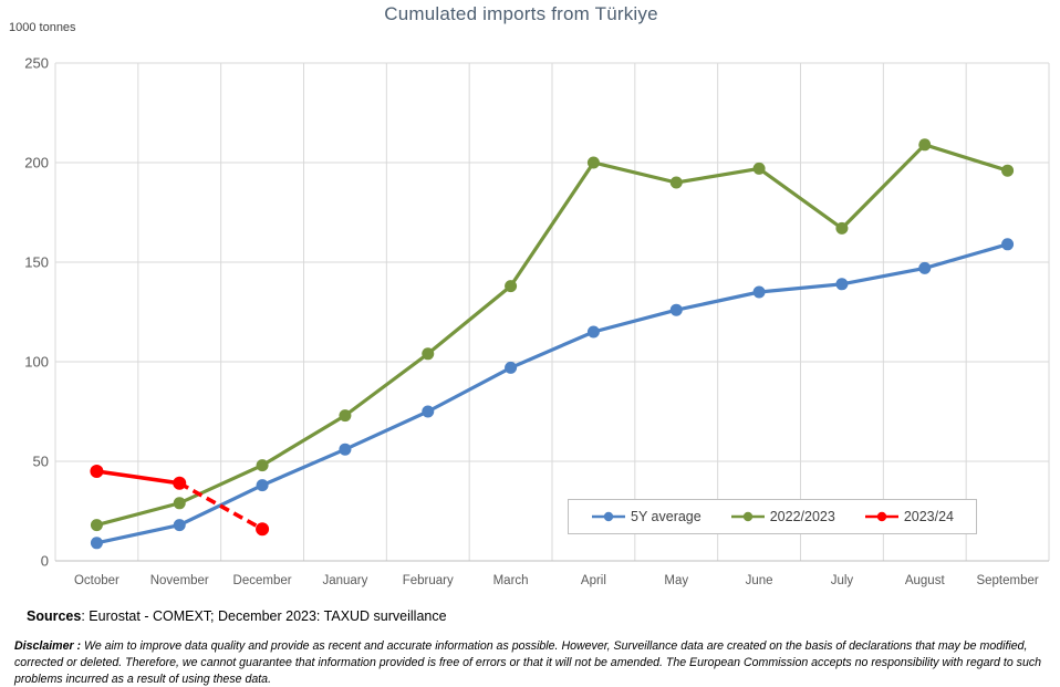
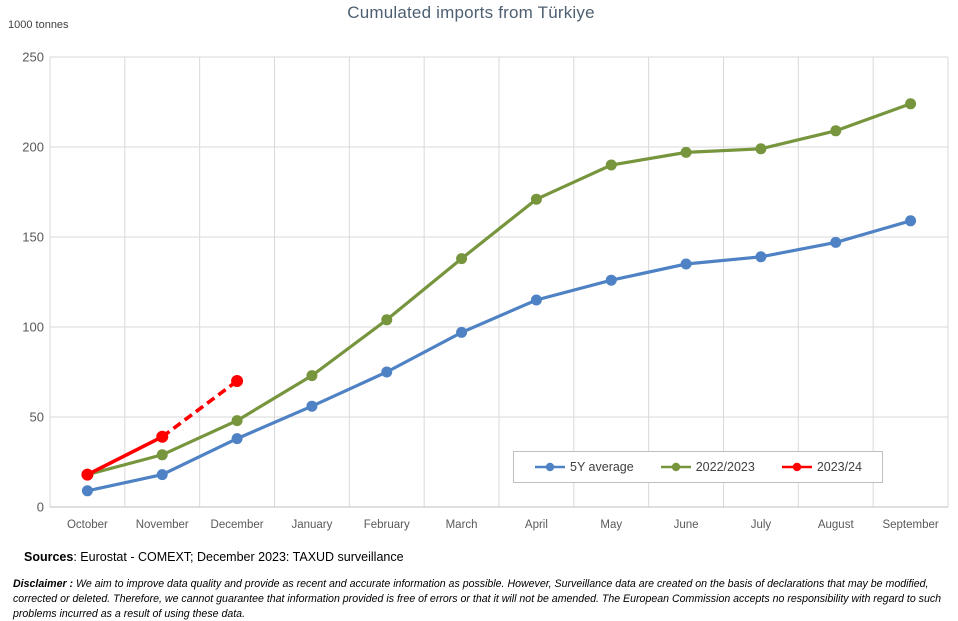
2023/24/October: 45 -> 18
2023/24/December: 16 -> 70
2022/2023/April: 200 -> 171
2022/2023/July: 167 -> 199
2022/2023/September: 196 -> 224
